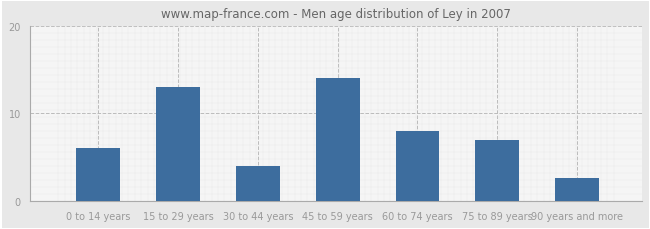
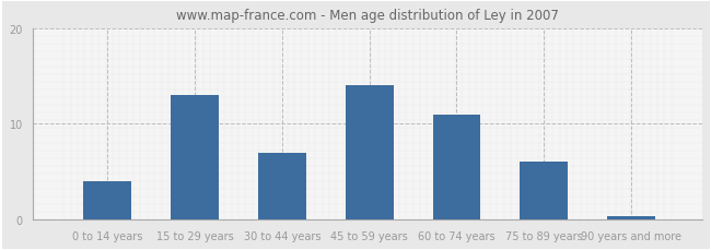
0 to 14 years: 6.0 -> 4.0
30 to 44 years: 4.0 -> 7.0
60 to 74 years: 8.0 -> 11.0
75 to 89 years: 7.0 -> 6.0
90 years and more: 2.6 -> 0.3
